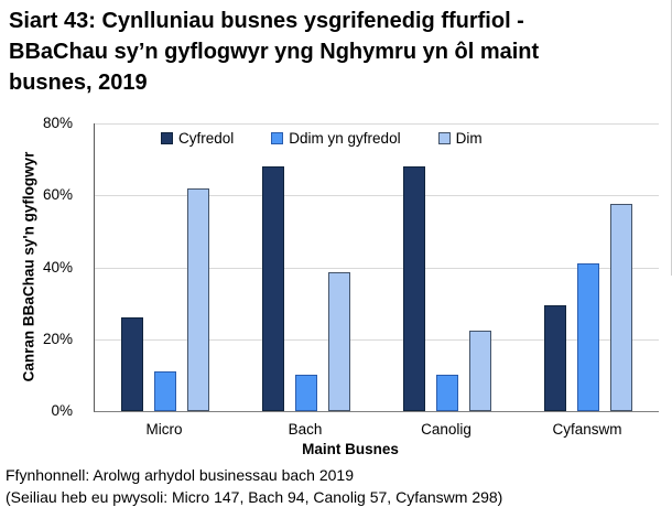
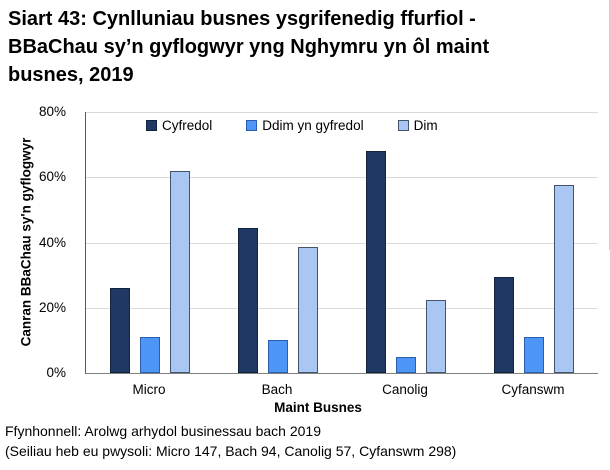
Cyfredol/Bach: 68% -> 44%
Ddim yn gyfredol/Canolig: 10% -> 5%
Ddim yn gyfredol/Cyfanswm: 41% -> 11%
